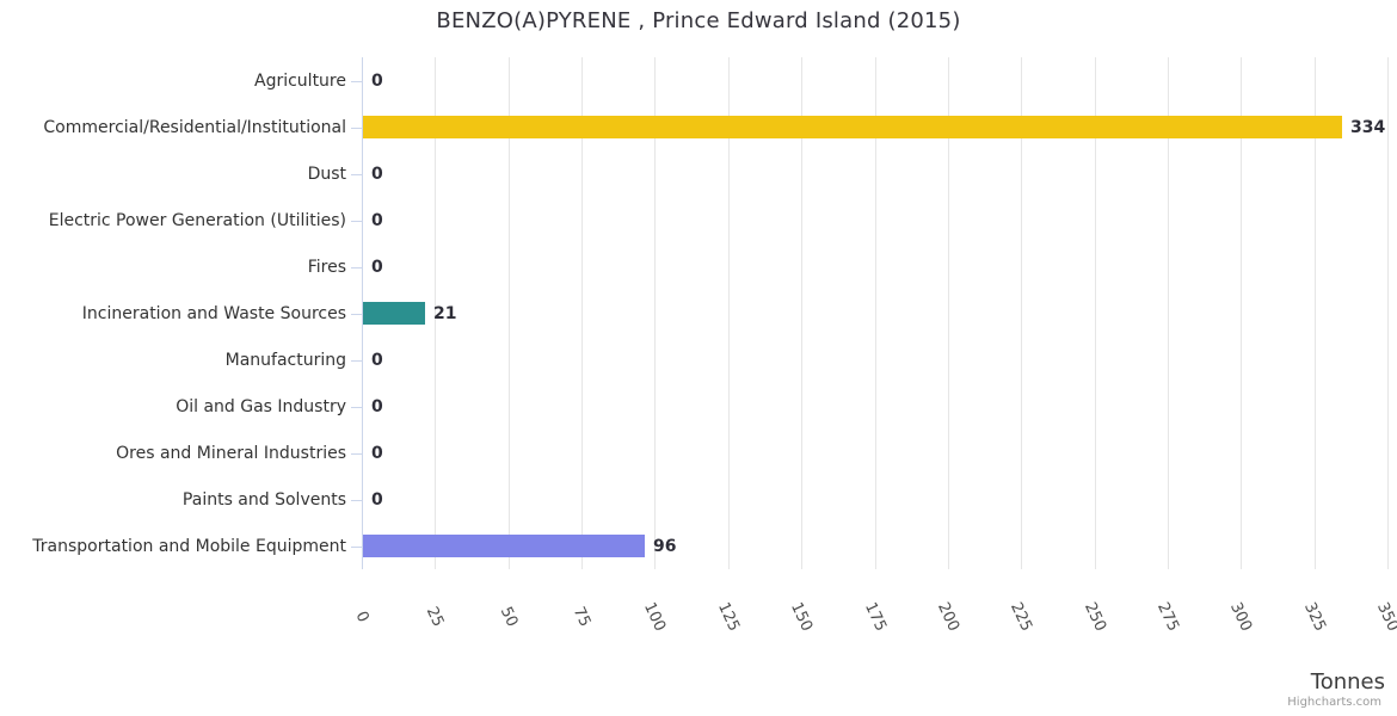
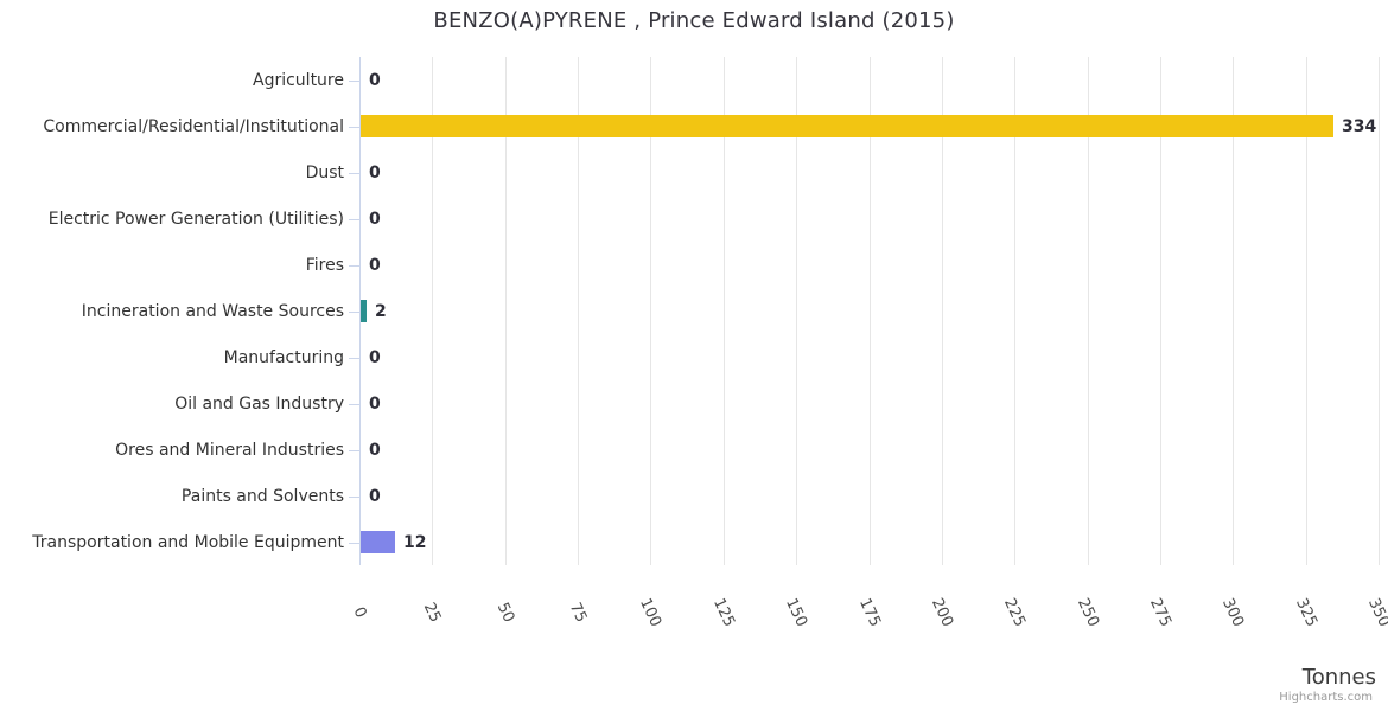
Incineration and Waste Sources: 21 -> 2
Transportation and Mobile Equipment: 96 -> 12
